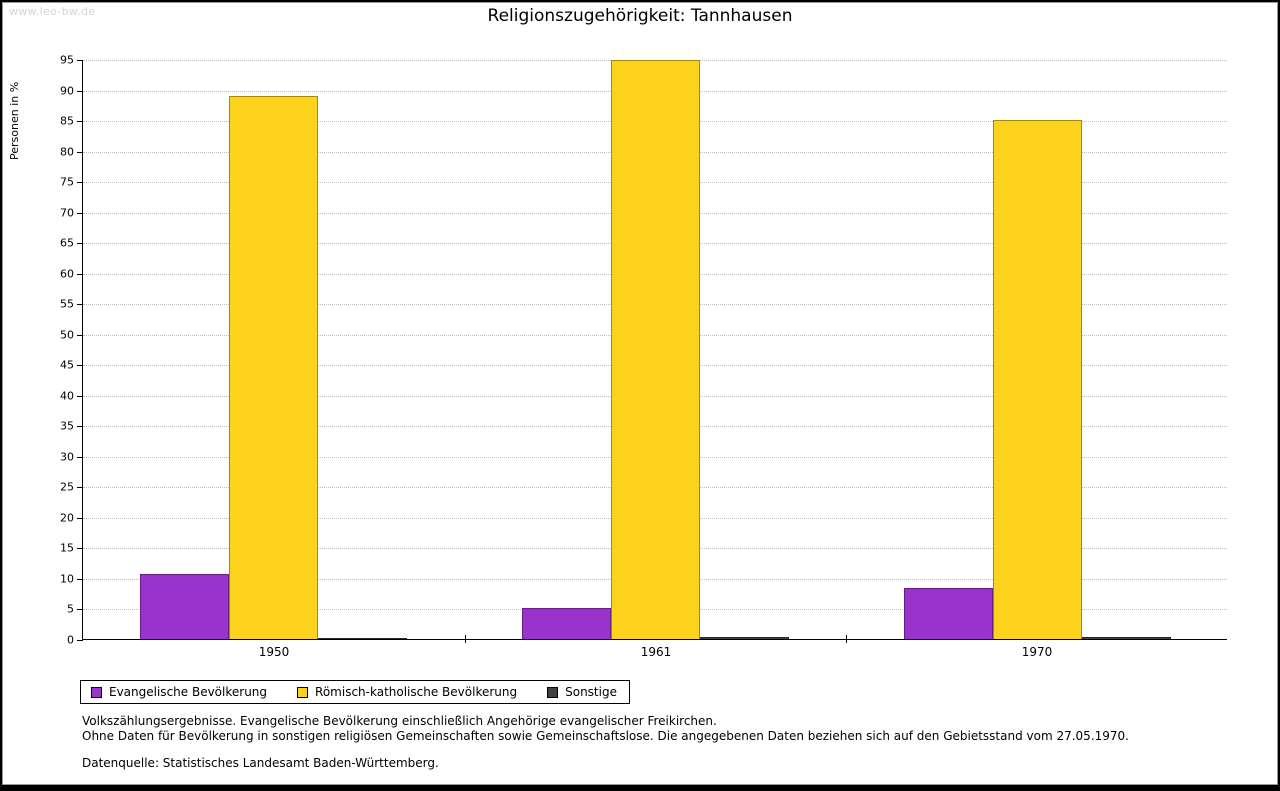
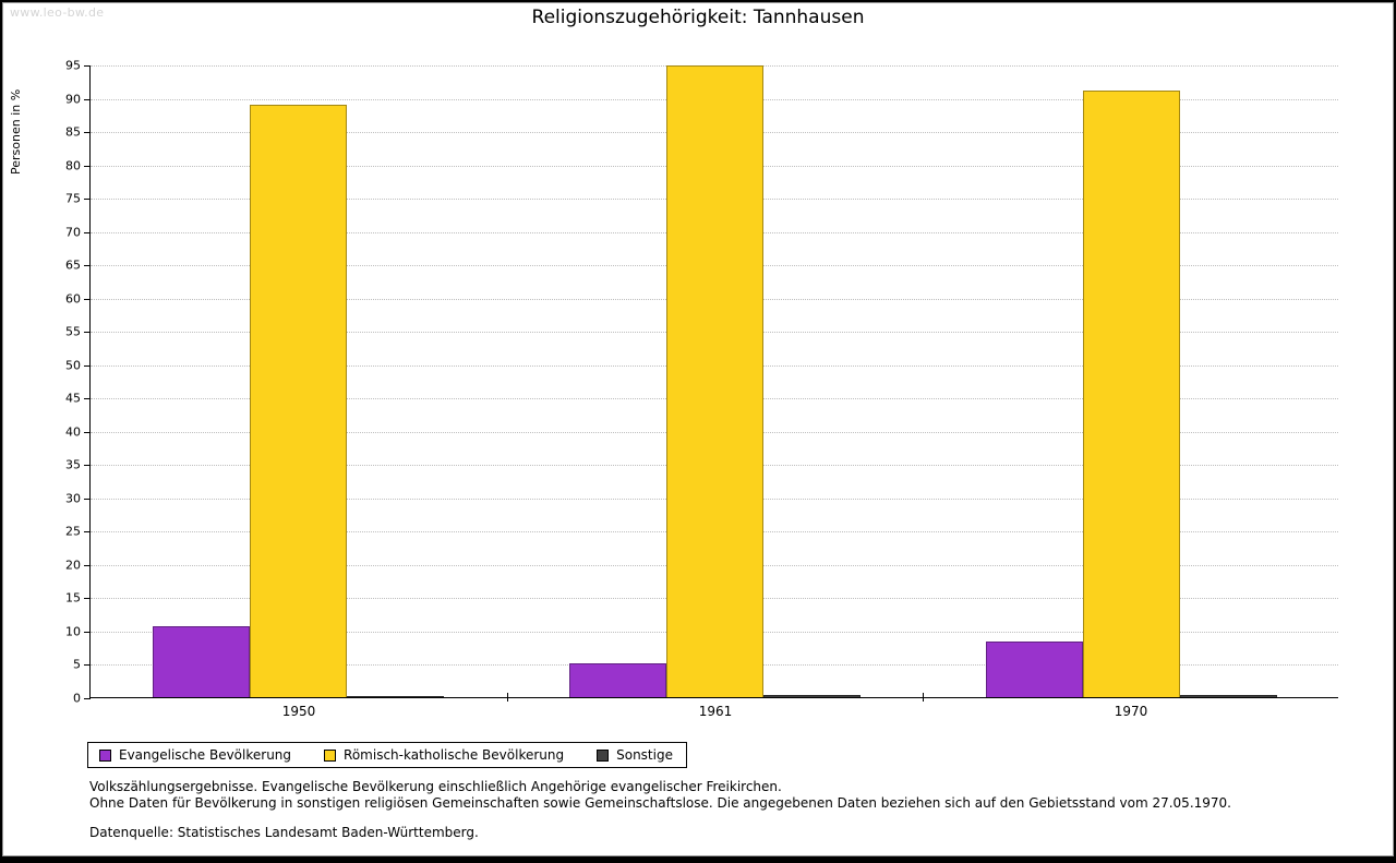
Römisch-katholische Bevölkerung/1970: 85 -> 91
